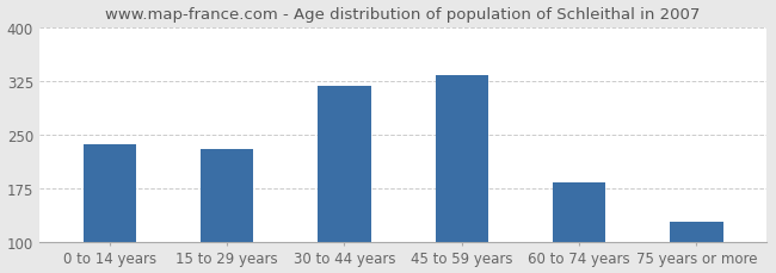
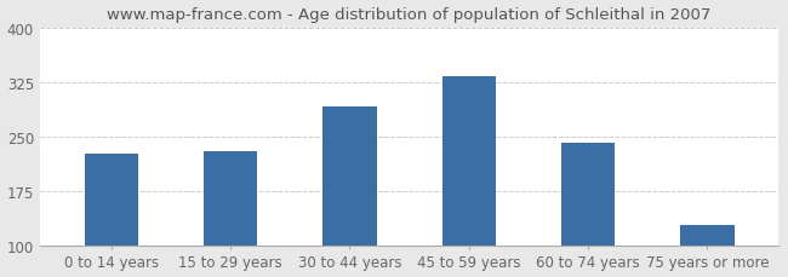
0 to 14 years: 237 -> 226
30 to 44 years: 318 -> 292
60 to 74 years: 183 -> 242
